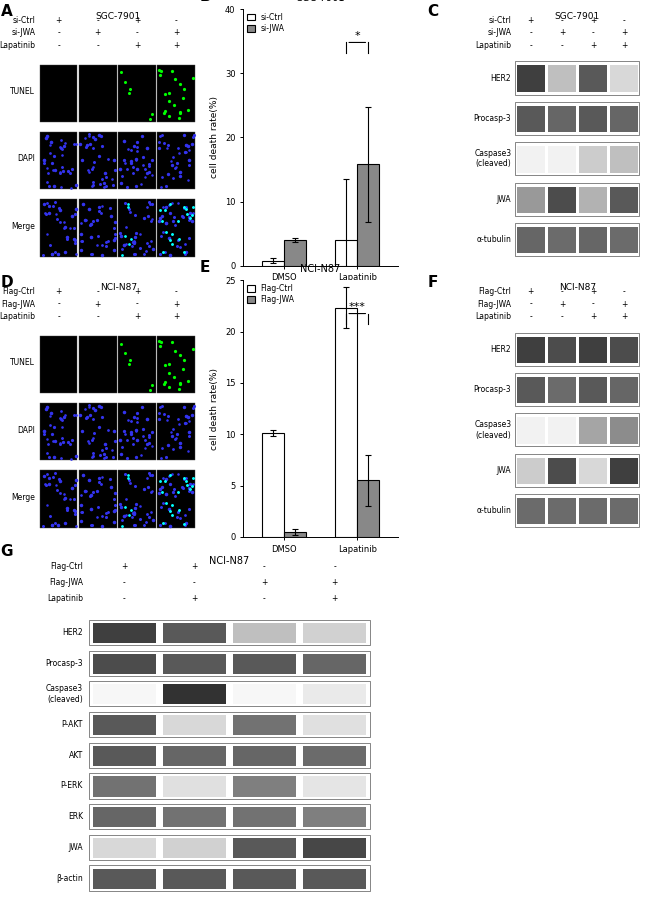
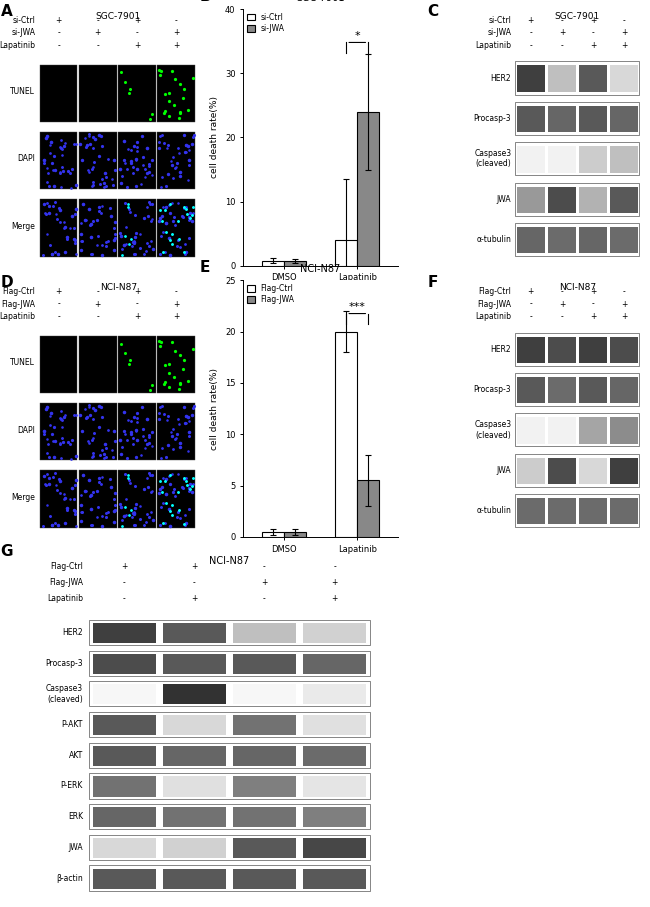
SGC-7901/si-JWA/DMSO: 4.0 -> 0.7
SGC-7901/si-JWA/Lapatinib: 15.8 -> 24.0
NCI-N87/Flag-Ctrl/DMSO: 10.1 -> 0.5
NCI-N87/Flag-Ctrl/Lapatinib: 22.3 -> 20.0
